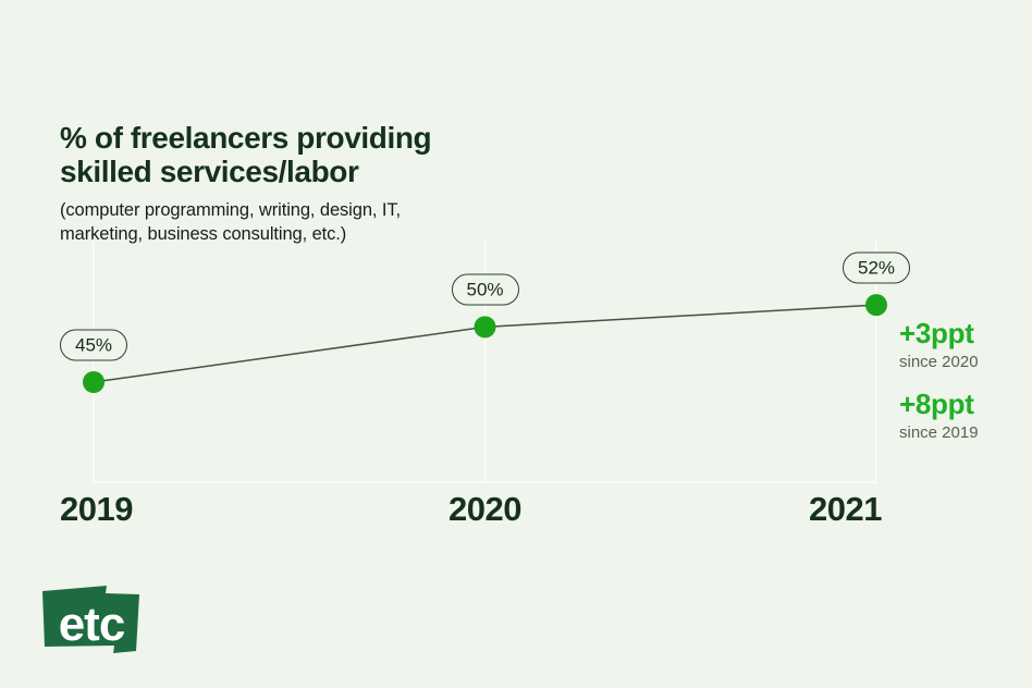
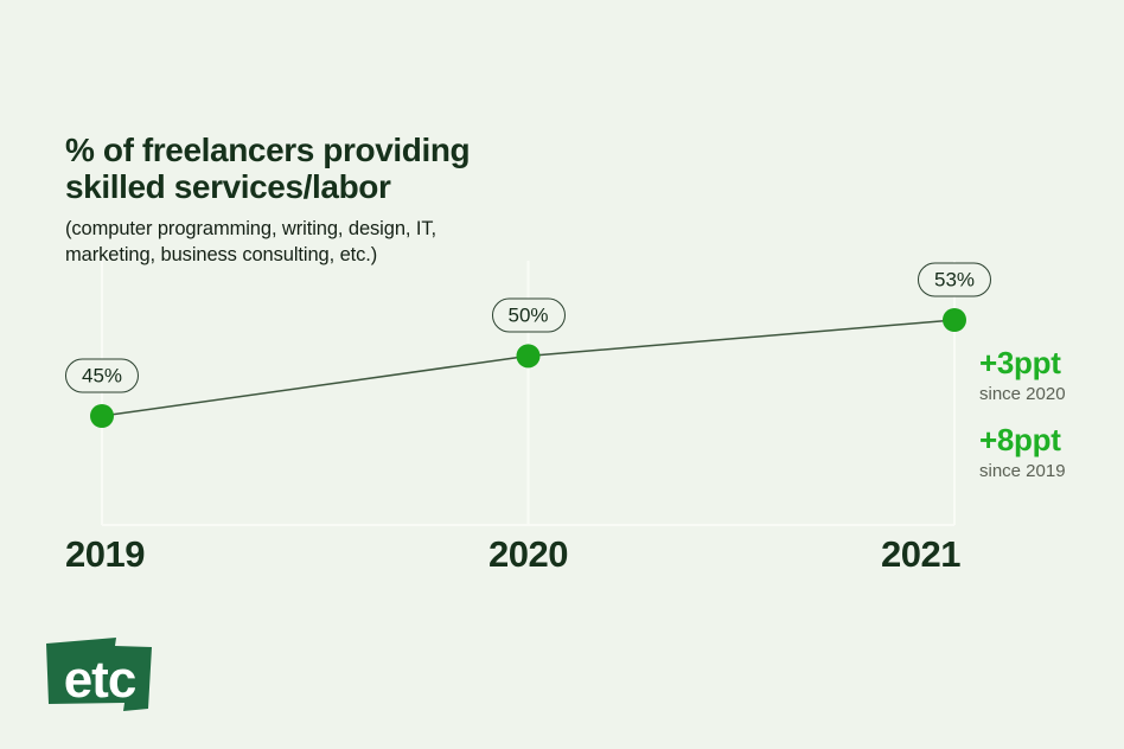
2021: 52% -> 53%
